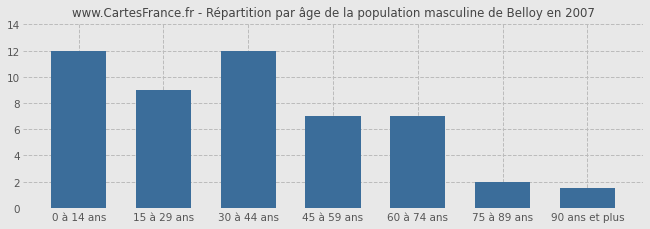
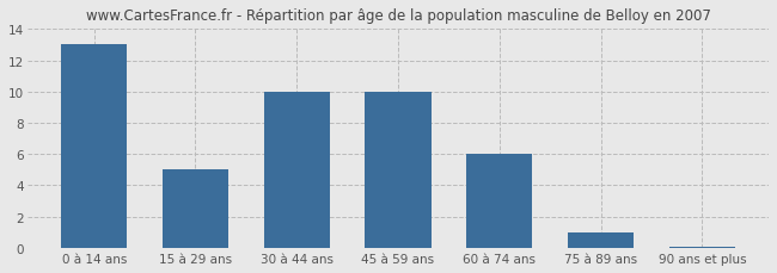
0 à 14 ans: 12.0 -> 13.0
15 à 29 ans: 9.0 -> 5.0
30 à 44 ans: 12.0 -> 10.0
45 à 59 ans: 7.0 -> 10.0
60 à 74 ans: 7.0 -> 6.0
75 à 89 ans: 2.0 -> 1.0
90 ans et plus: 1.5 -> 0.1
